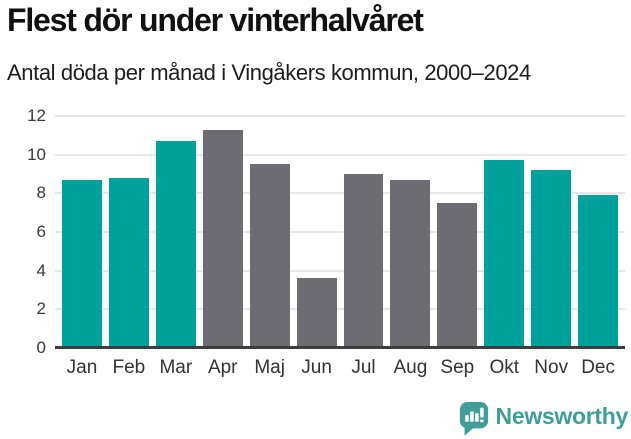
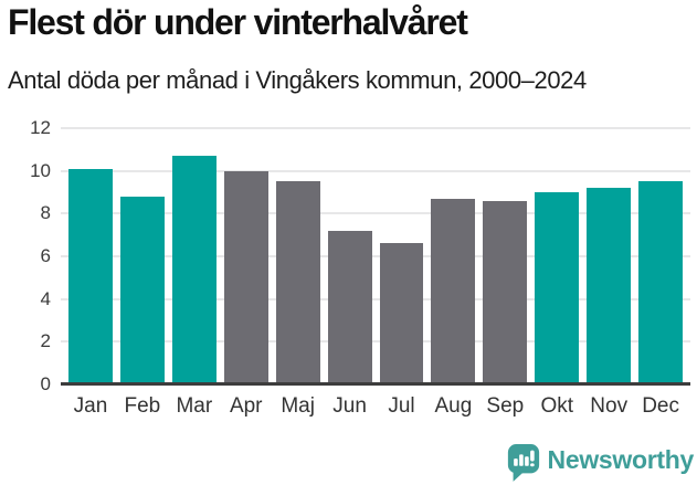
Jan: 8.7 -> 10.1
Apr: 11.3 -> 10.0
Jun: 3.6 -> 7.2
Jul: 9.0 -> 6.6
Sep: 7.5 -> 8.6
Okt: 9.7 -> 9.0
Dec: 7.9 -> 9.5
